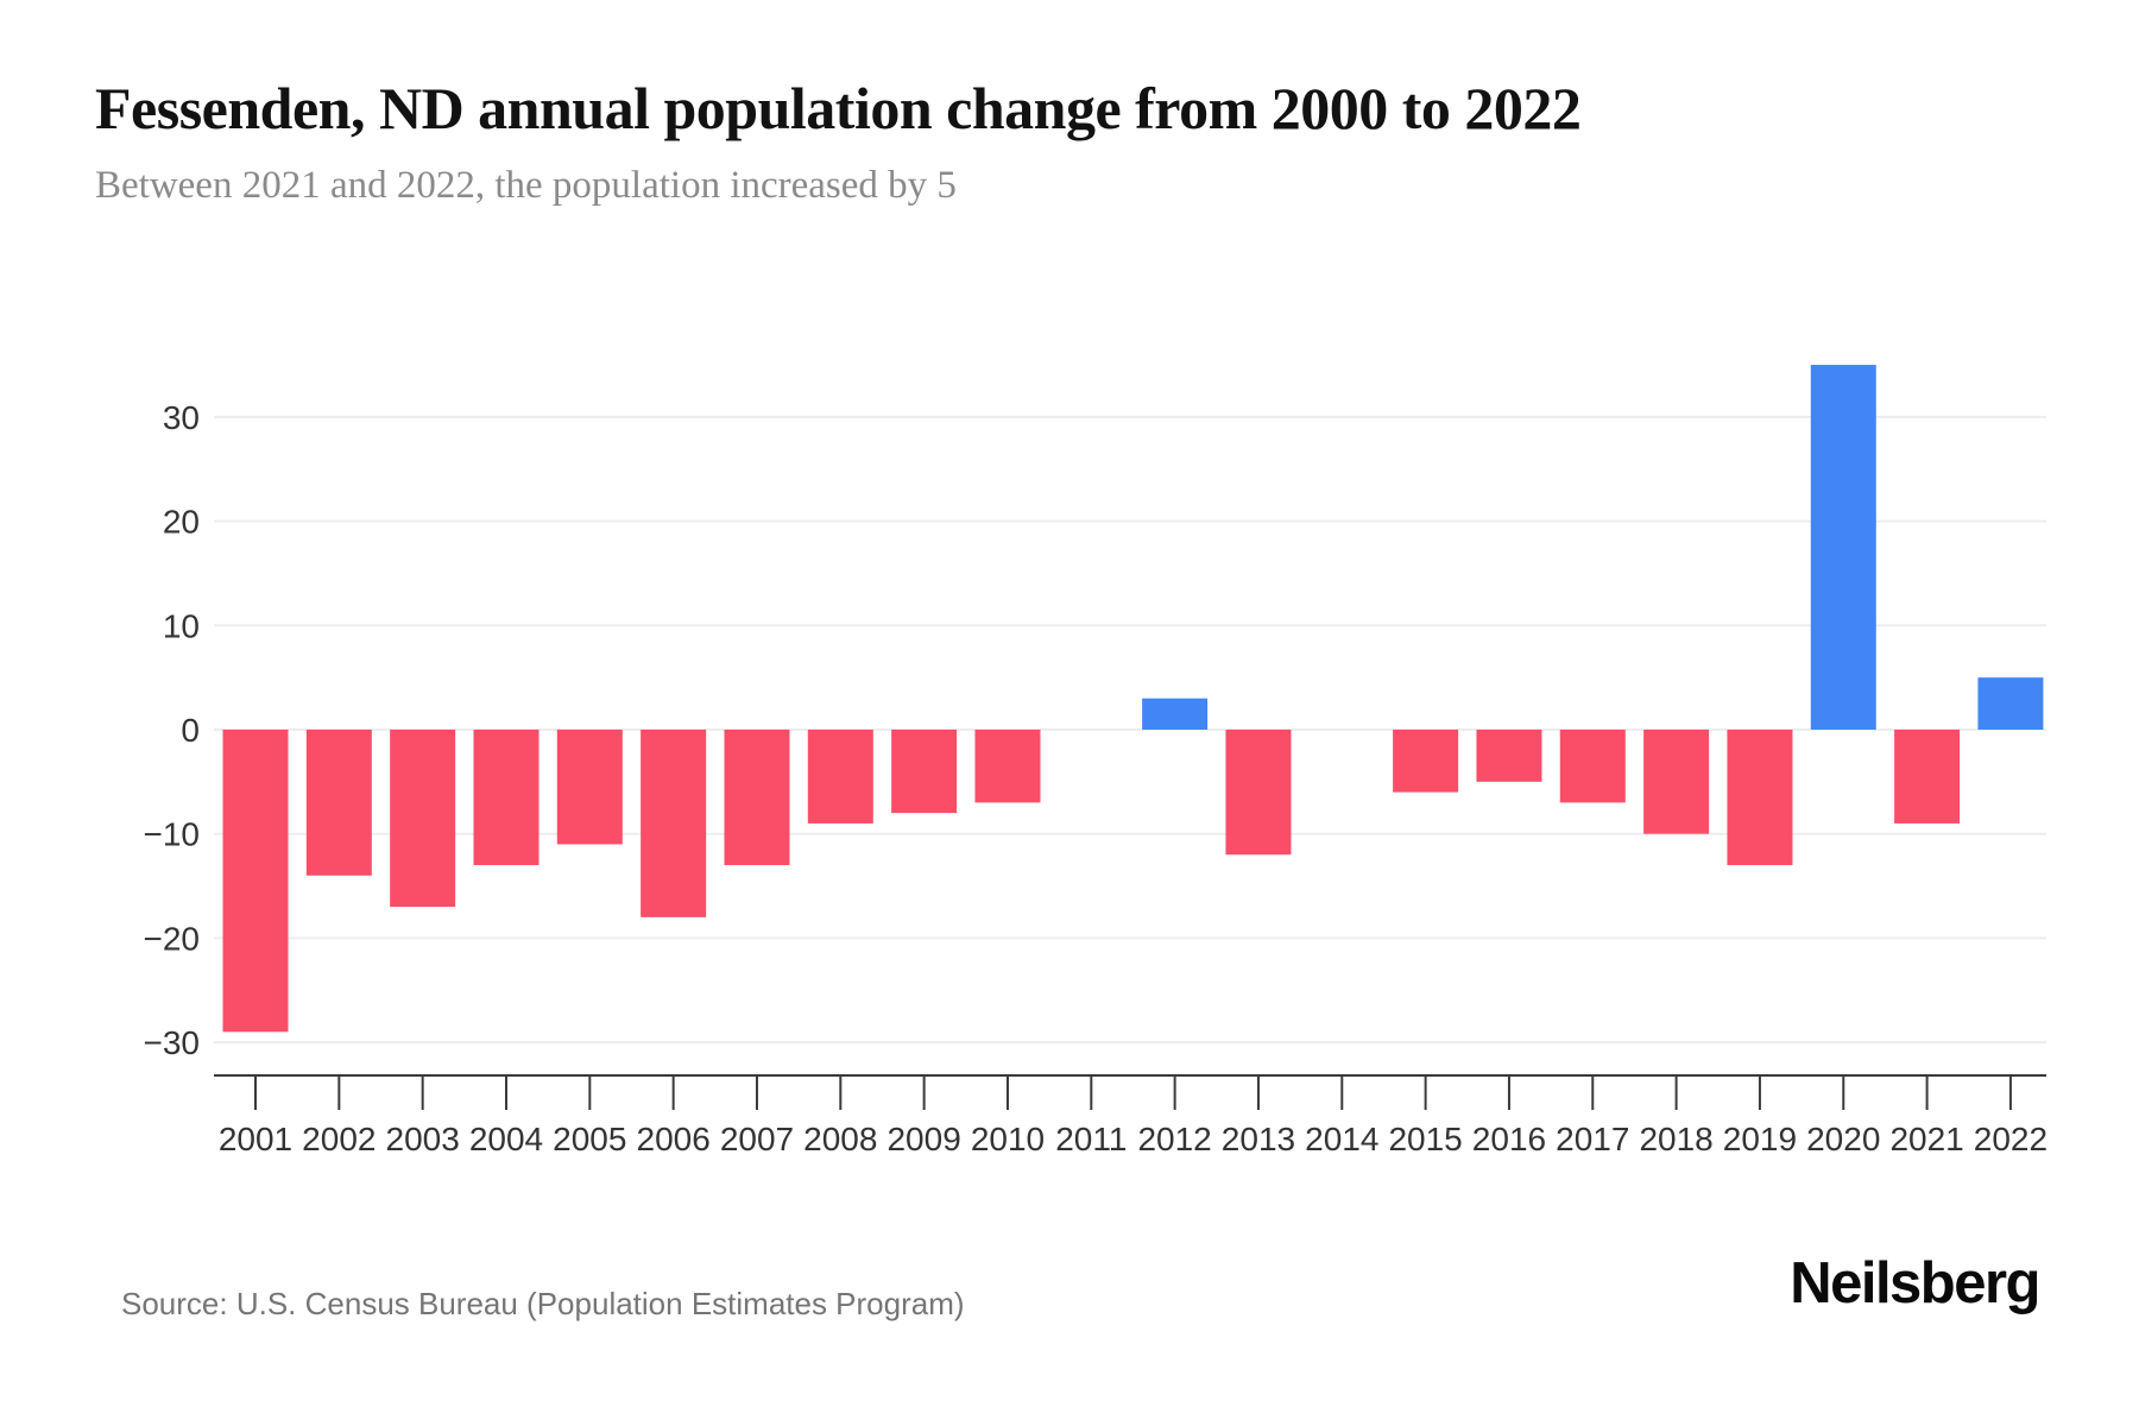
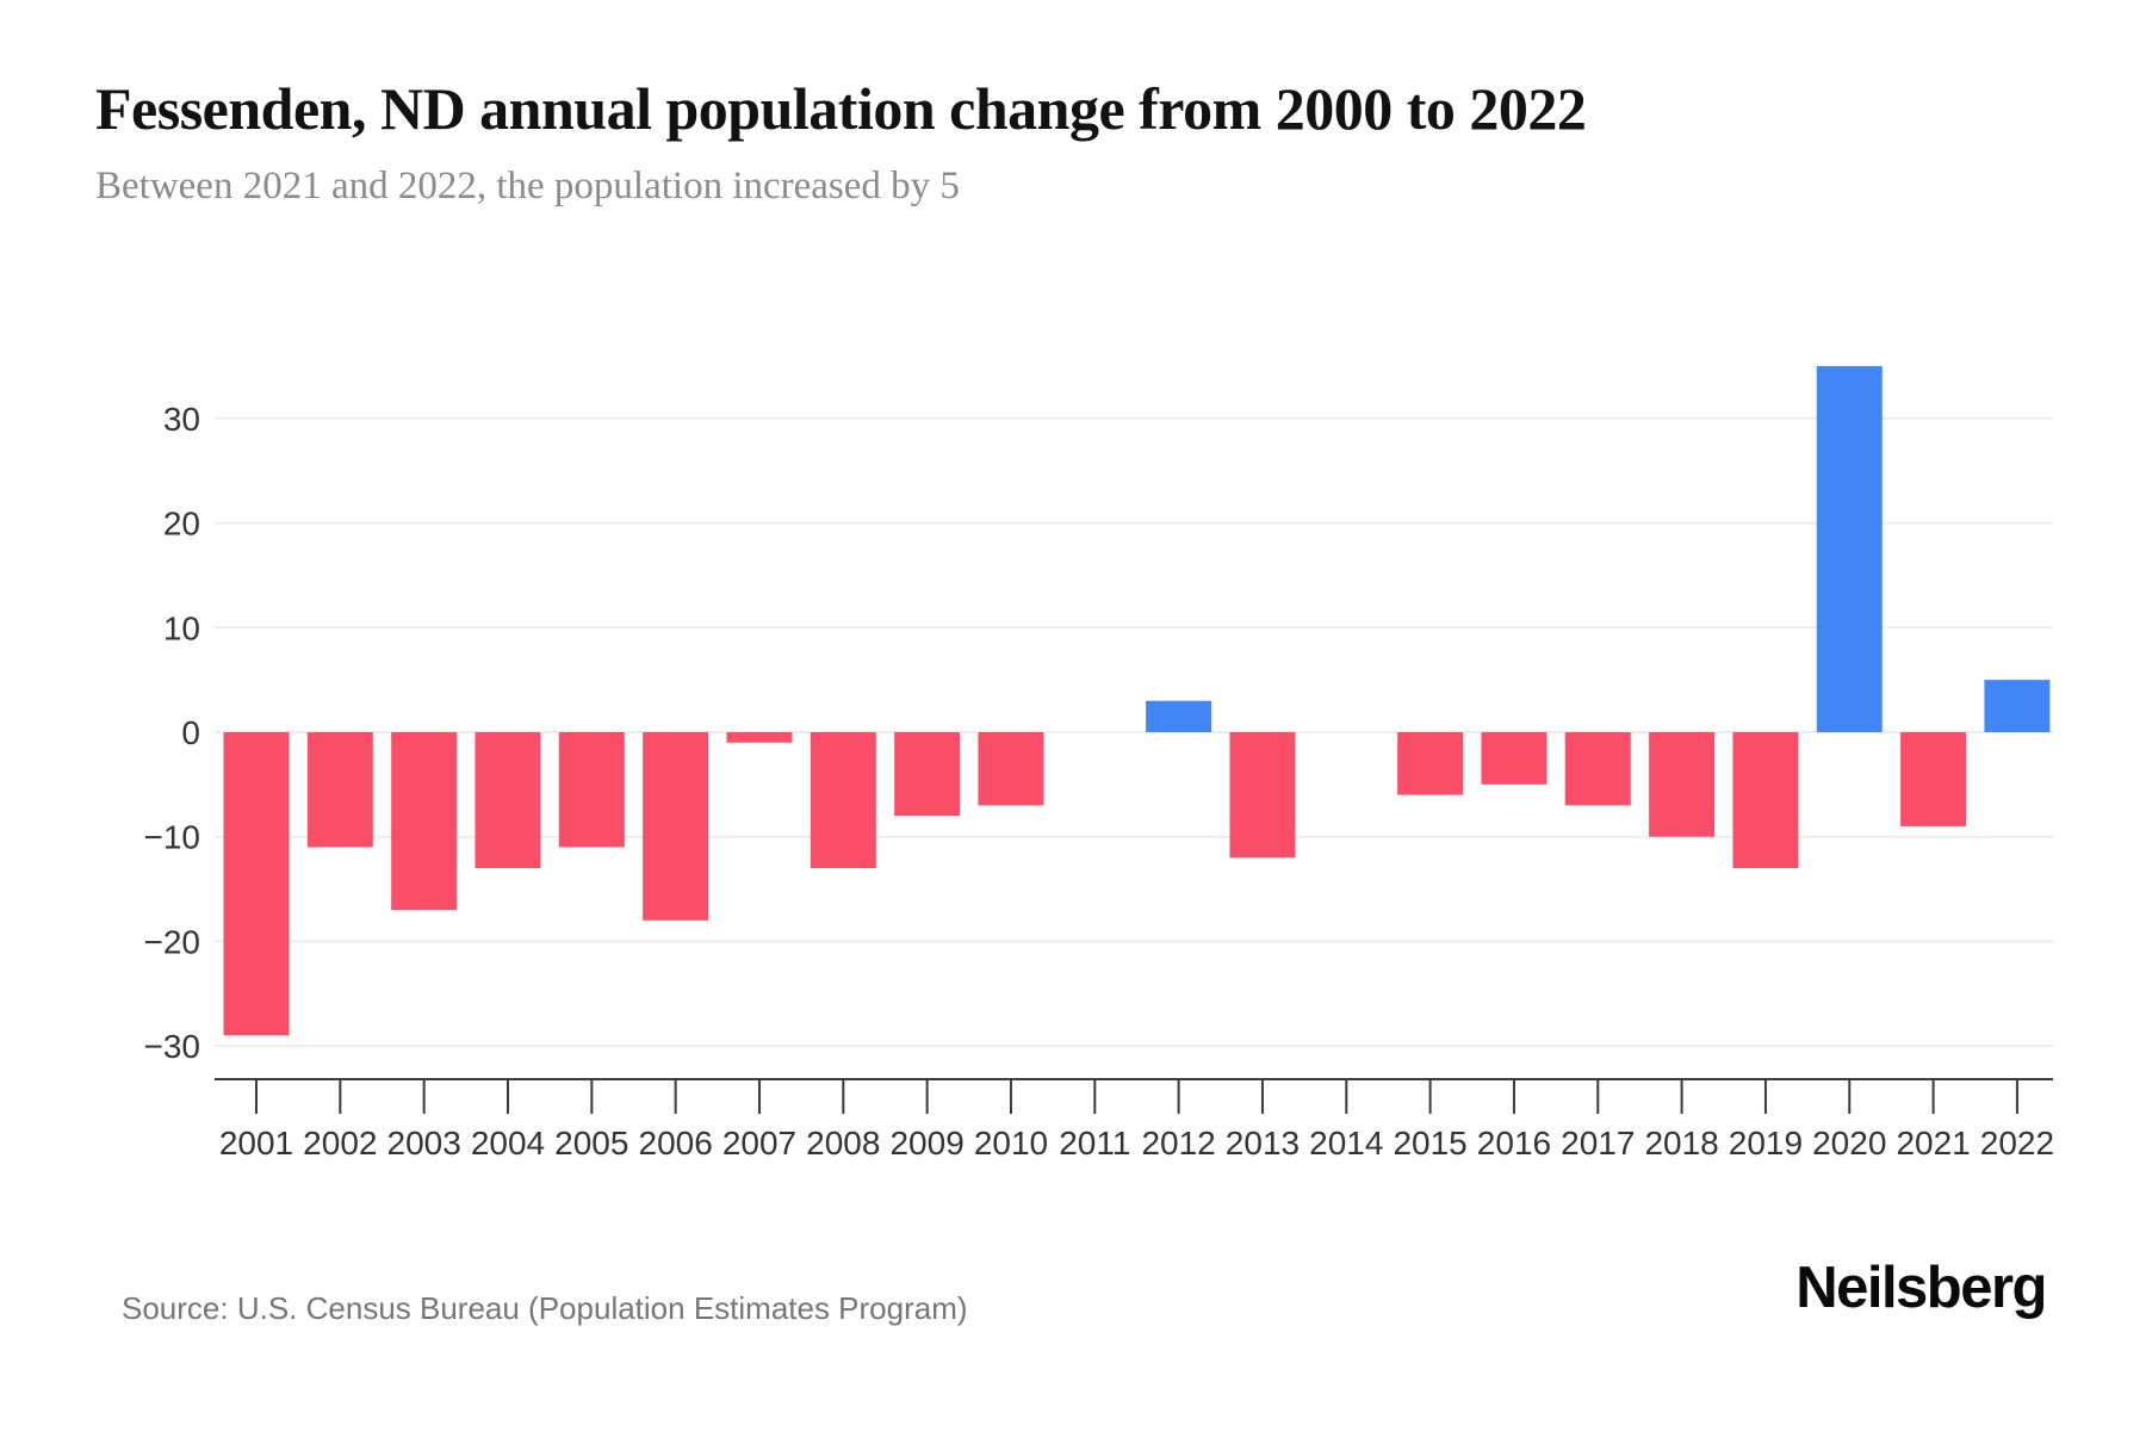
2002: -14 -> -11
2007: -13 -> -1
2008: -9 -> -13
